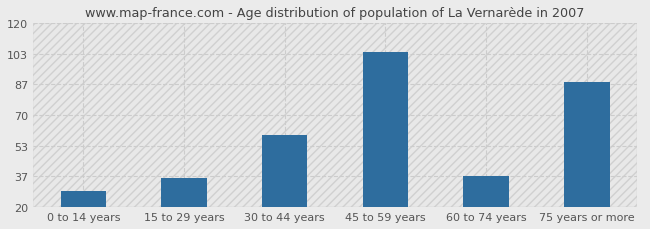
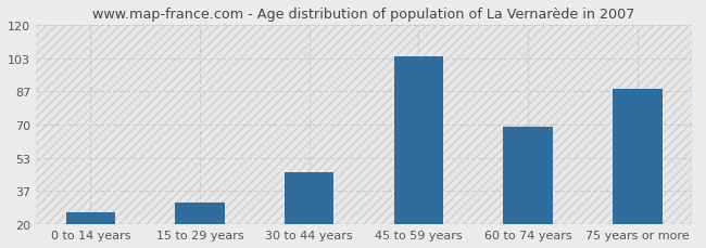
0 to 14 years: 29 -> 26
15 to 29 years: 36 -> 31
30 to 44 years: 59 -> 46
60 to 74 years: 37 -> 69
